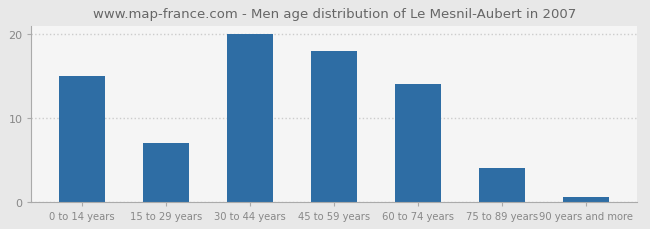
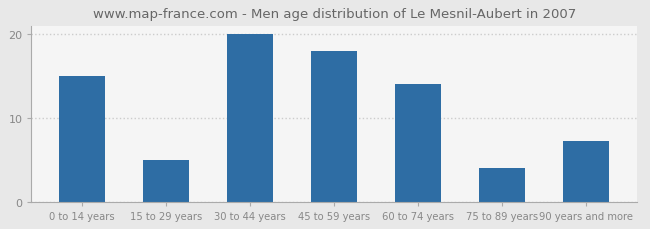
15 to 29 years: 7.0 -> 5.0
90 years and more: 0.5 -> 7.2
